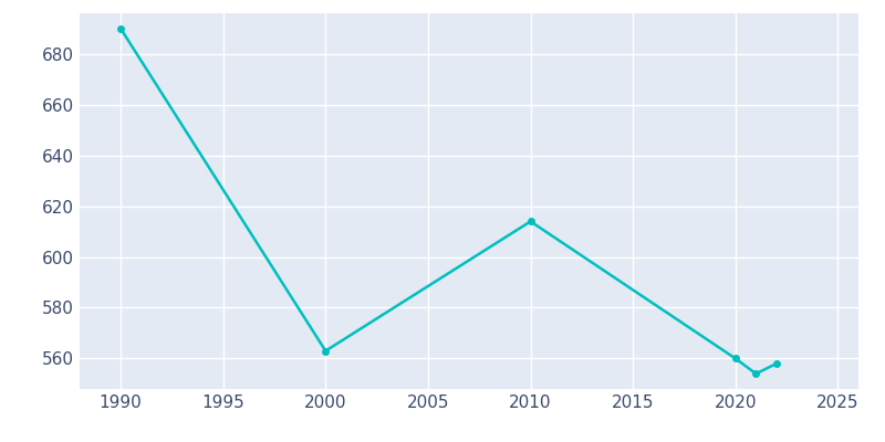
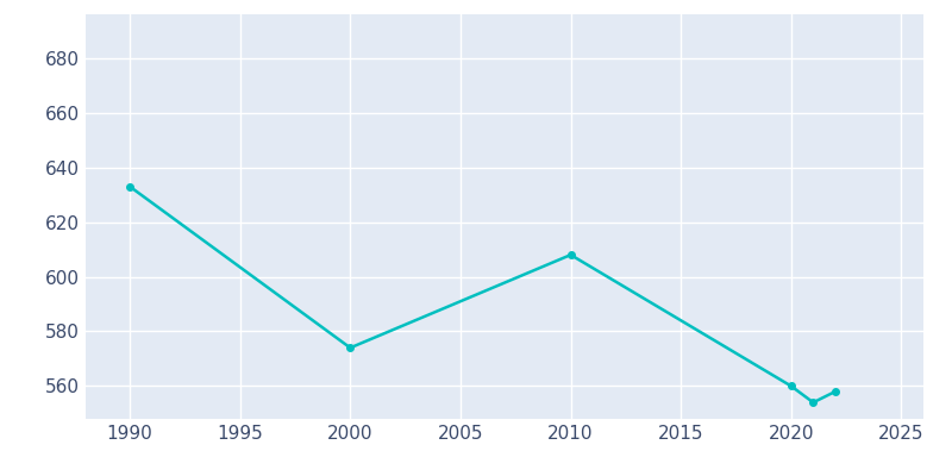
1990: 690 -> 633
2000: 563 -> 574
2010: 614 -> 608
